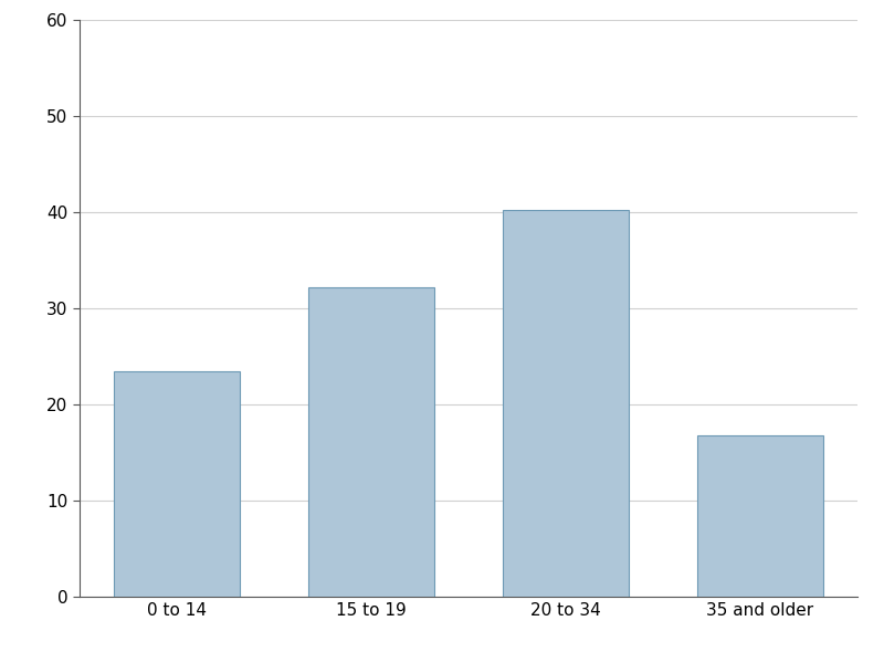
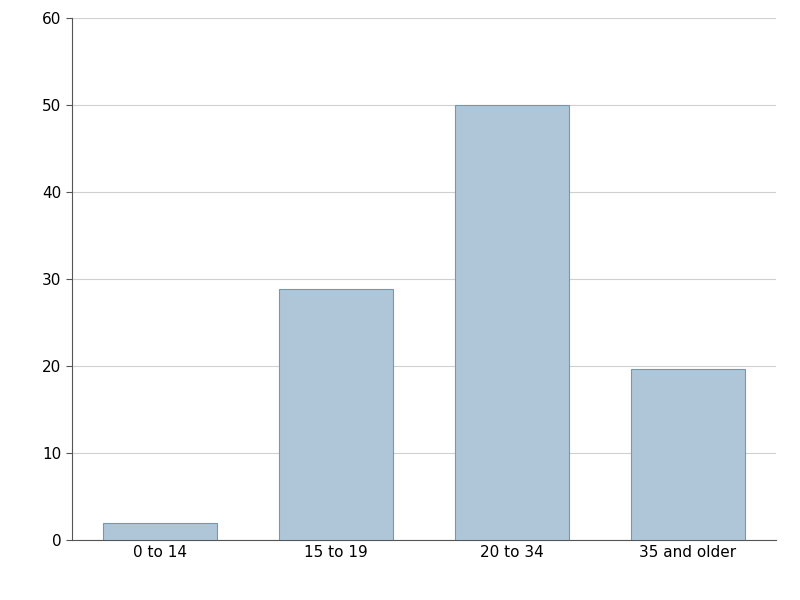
0 to 14: 23.4 -> 2.0
15 to 19: 32.2 -> 28.8
20 to 34: 40.2 -> 50.0
35 and older: 16.8 -> 19.7
